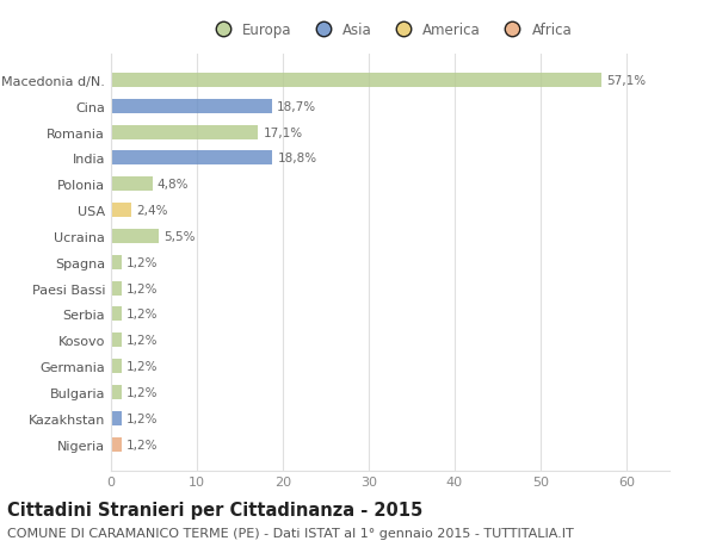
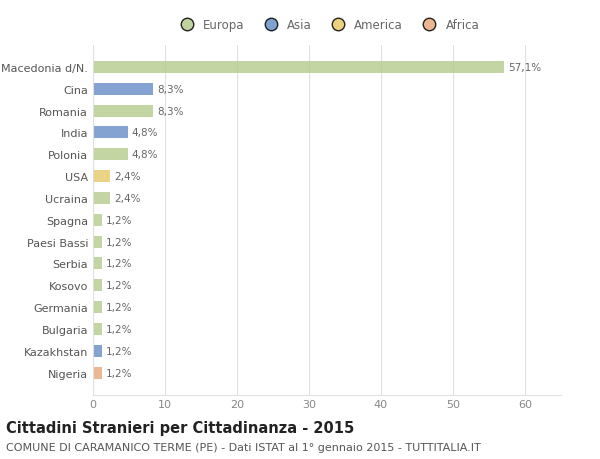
Cina: 18,7% -> 8,3%
Romania: 17,1% -> 8,3%
India: 18,8% -> 4,8%
Ucraina: 5,5% -> 2,4%
